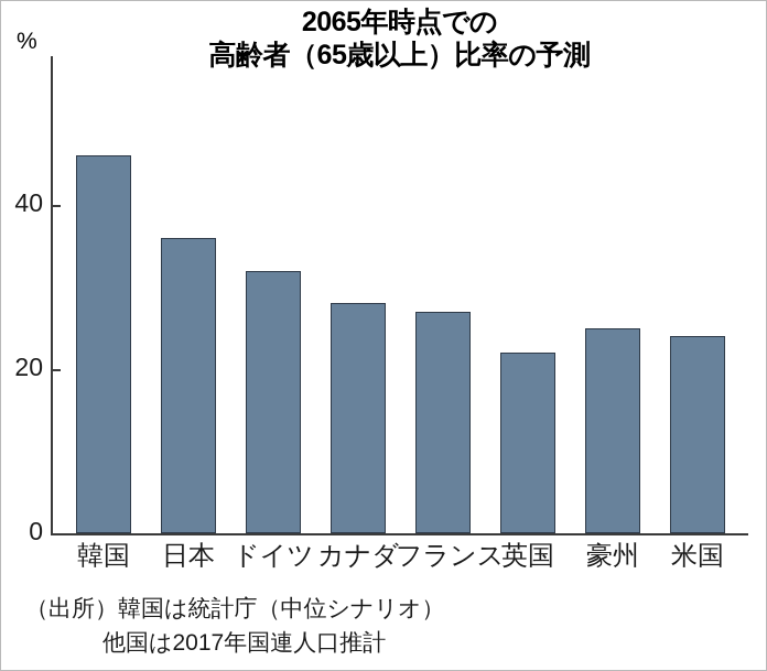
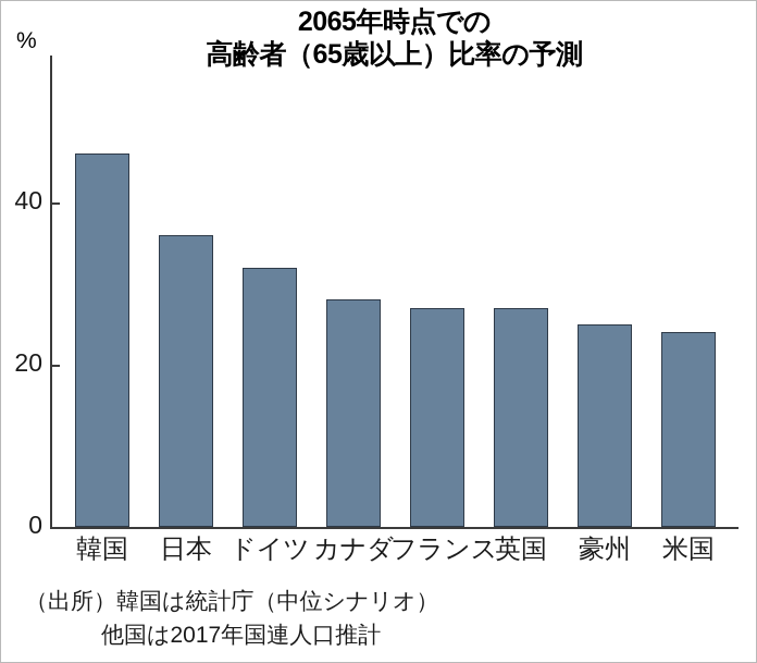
英国: 22 -> 27
